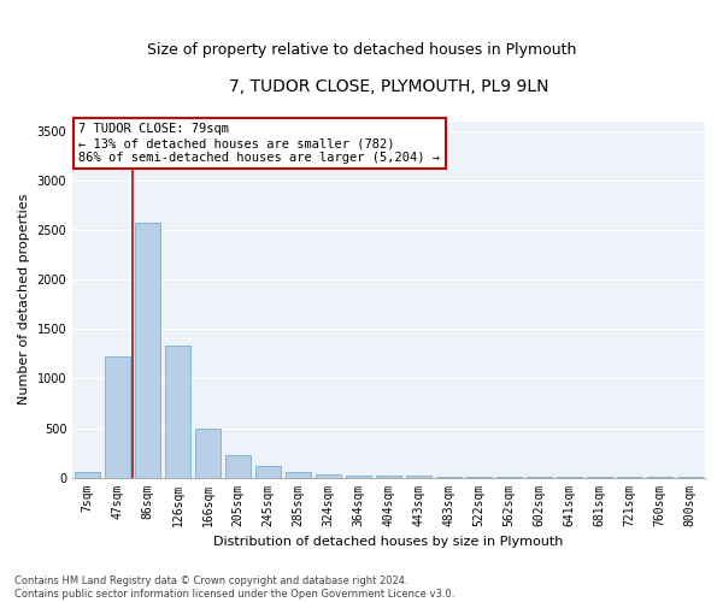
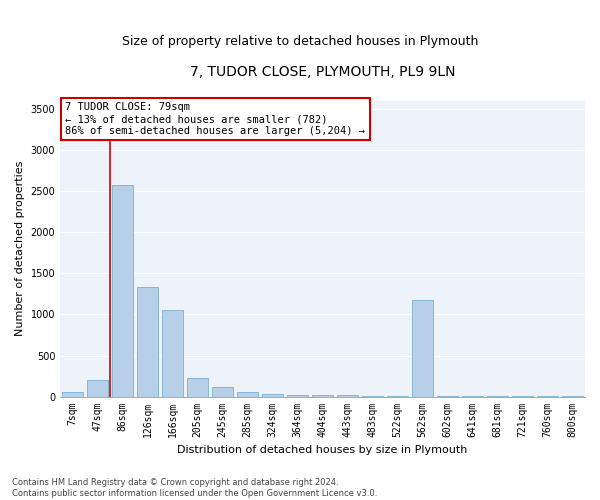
47sqm: 1230 -> 200
166sqm: 490 -> 1060
562sqm: 0 -> 1180
